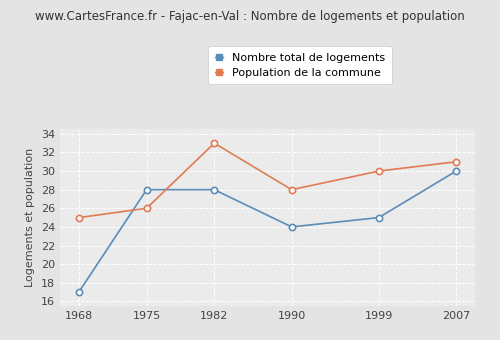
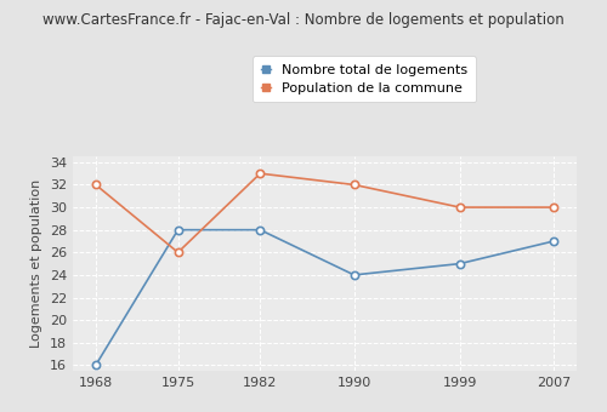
Nombre total de logements/1968: 17 -> 16
Population de la commune/1968: 25 -> 32
Population de la commune/1990: 28 -> 32
Nombre total de logements/2007: 30 -> 27
Population de la commune/2007: 31 -> 30
